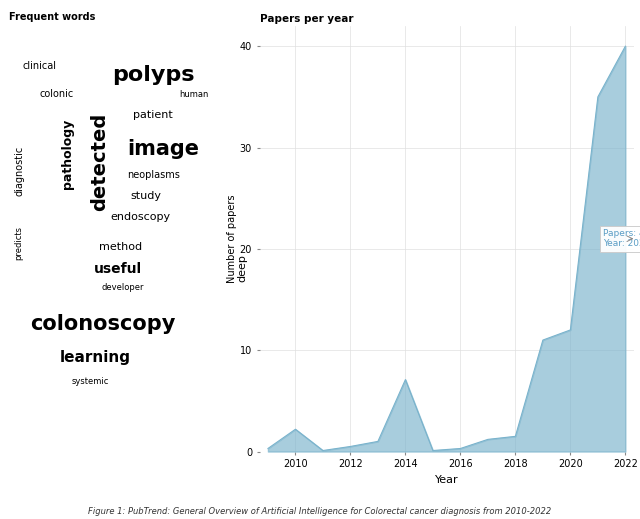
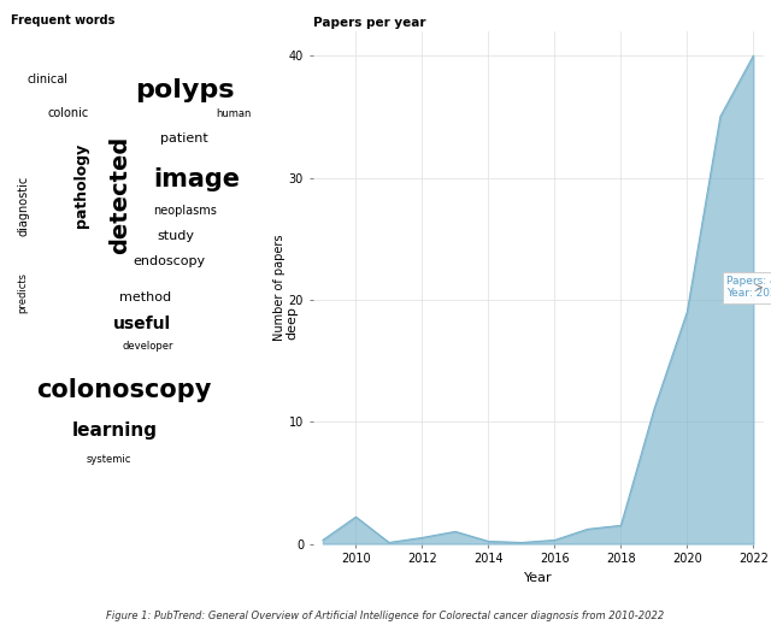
2014: 7.1 -> 0.2
2020: 12.0 -> 19.0
